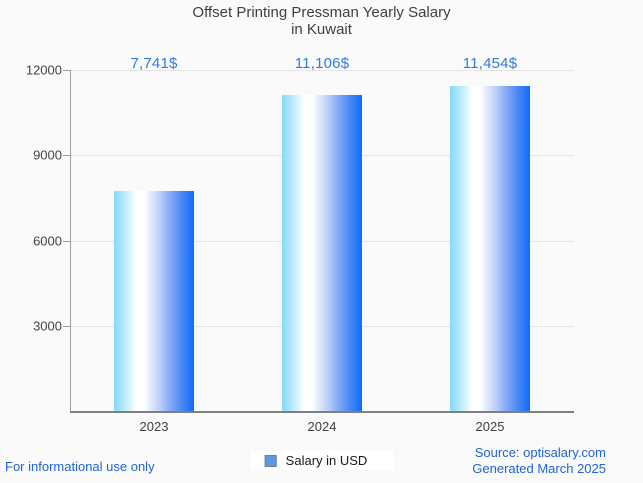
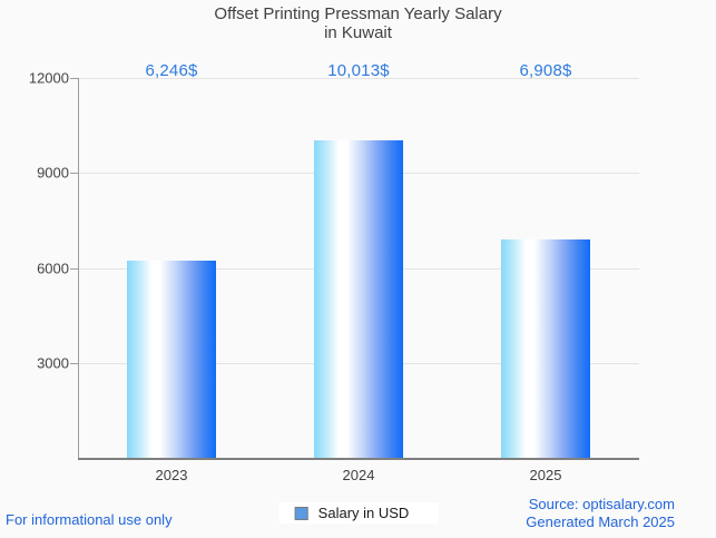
2023: 7,741 -> 6,246
2024: 11,106 -> 10,013
2025: 11,454 -> 6,908
